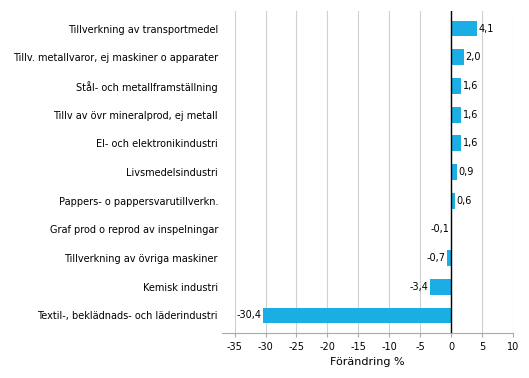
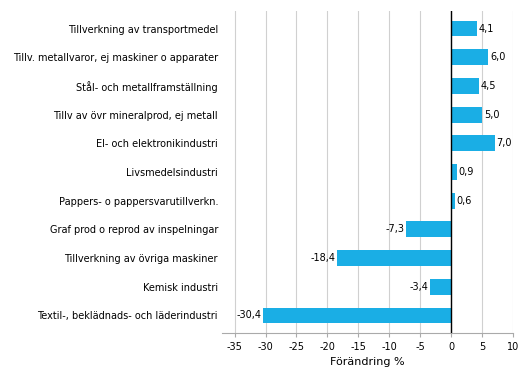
Tillv. metallvaror, ej maskiner o apparater: 2,0 -> 6,0
Stål- och metallframställning: 1,6 -> 4,5
Tillv av övr mineralprod, ej metall: 1,6 -> 5,0
El- och elektronikindustri: 1,6 -> 7,0
Graf prod o reprod av inspelningar: -0,1 -> -7,3
Tillverkning av övriga maskiner: -0,7 -> -18,4
